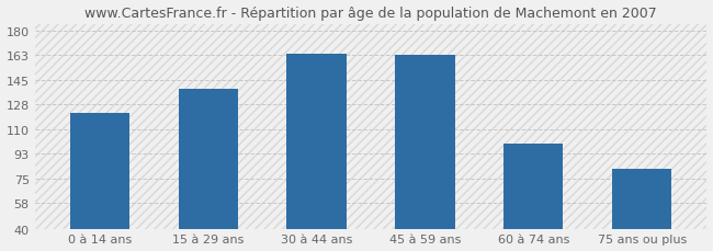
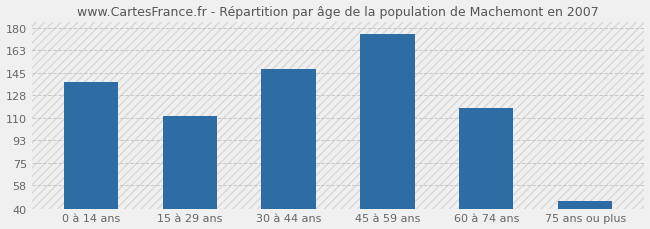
0 à 14 ans: 122 -> 138
15 à 29 ans: 139 -> 112
30 à 44 ans: 164 -> 148
45 à 59 ans: 163 -> 175
60 à 74 ans: 100 -> 118
75 ans ou plus: 82 -> 46
